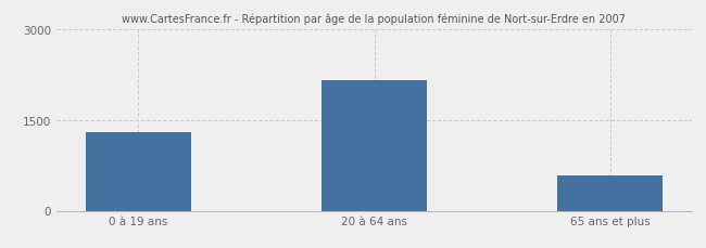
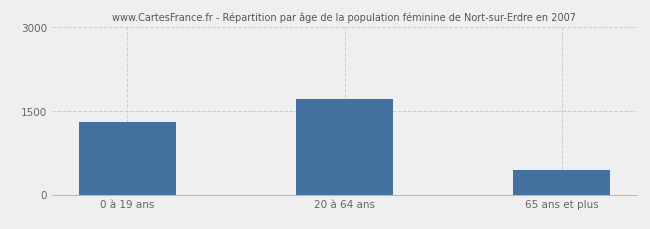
20 à 64 ans: 2160 -> 1700
65 ans et plus: 580 -> 430
